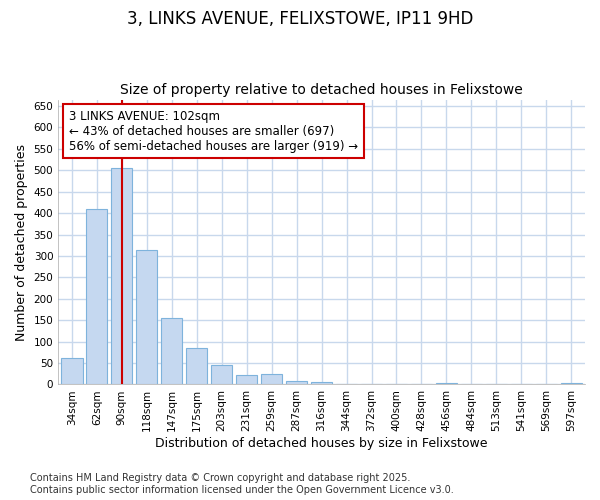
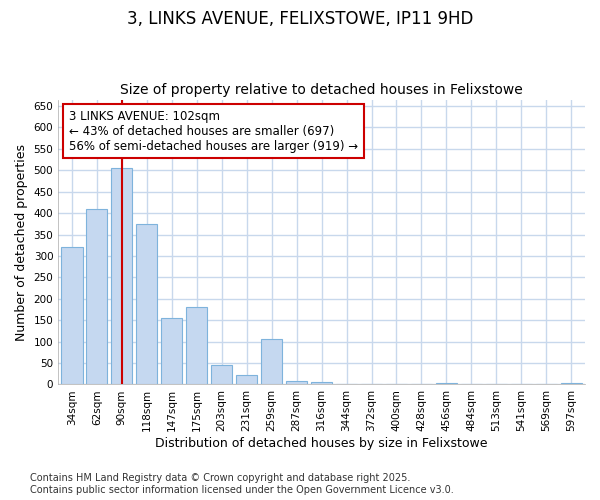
34sqm: 62 -> 320
118sqm: 313 -> 375
175sqm: 84 -> 180
259sqm: 24 -> 105
